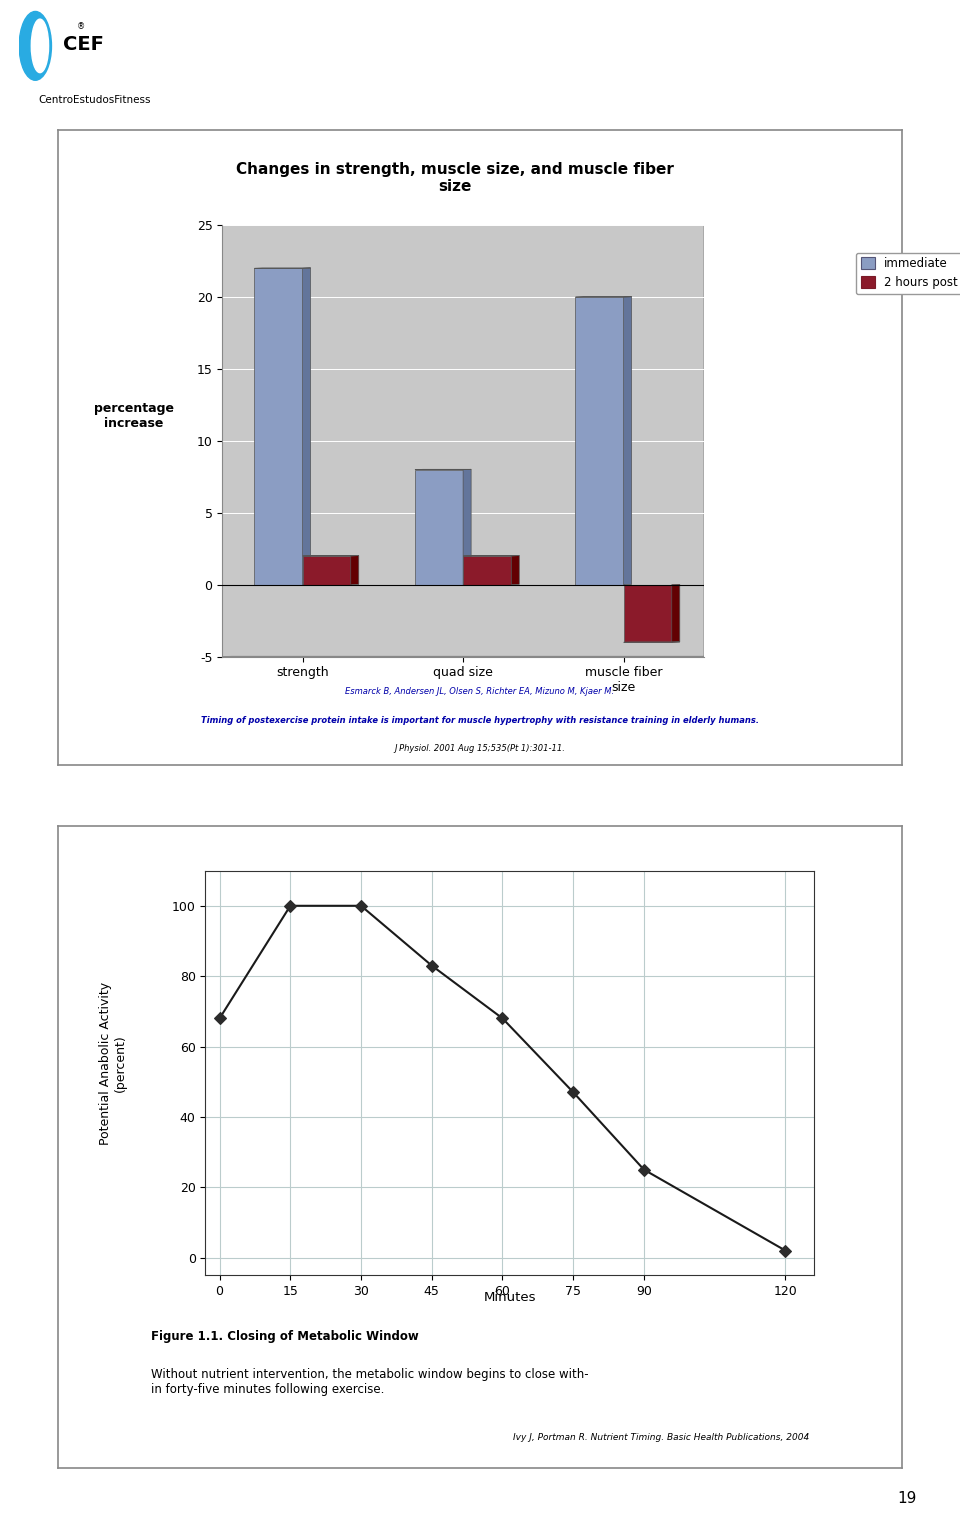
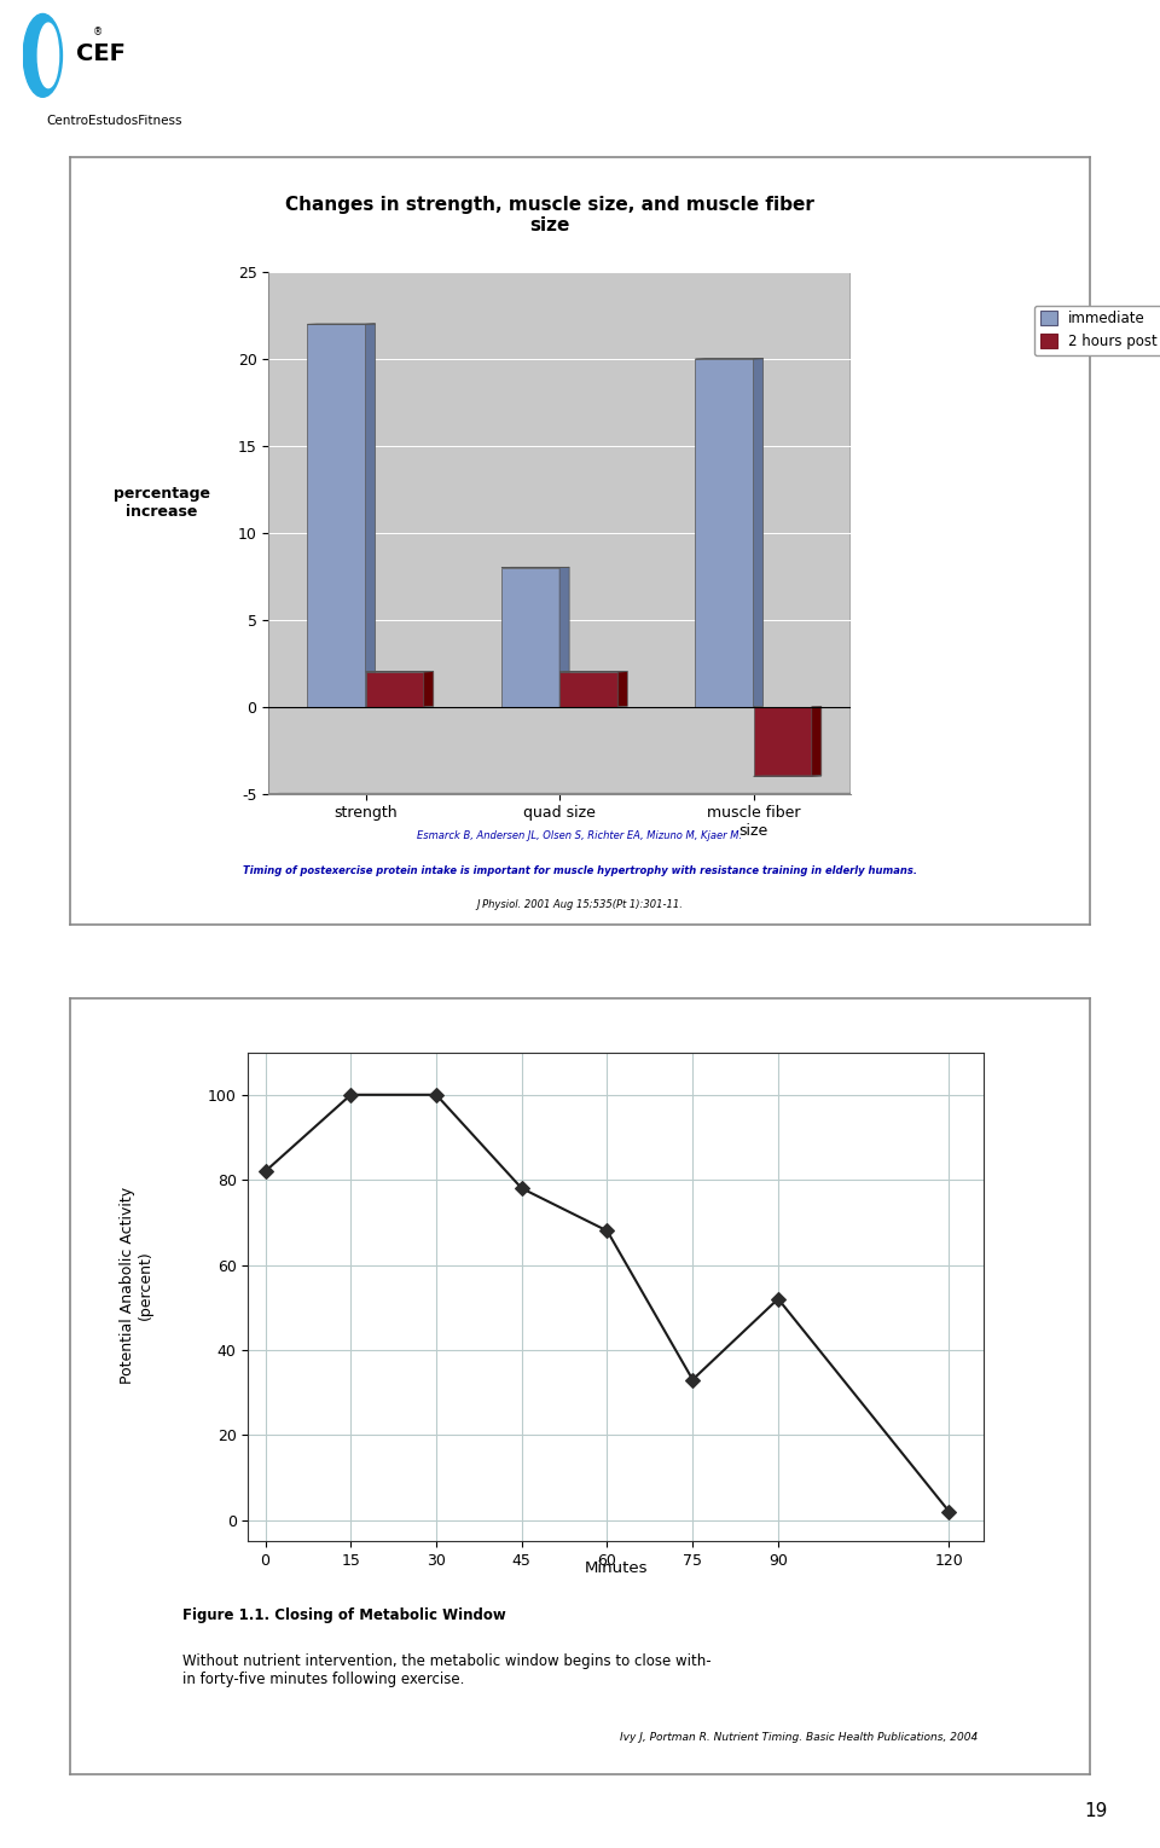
0: 68 -> 82
45: 83 -> 78
75: 47 -> 33
90: 25 -> 52
